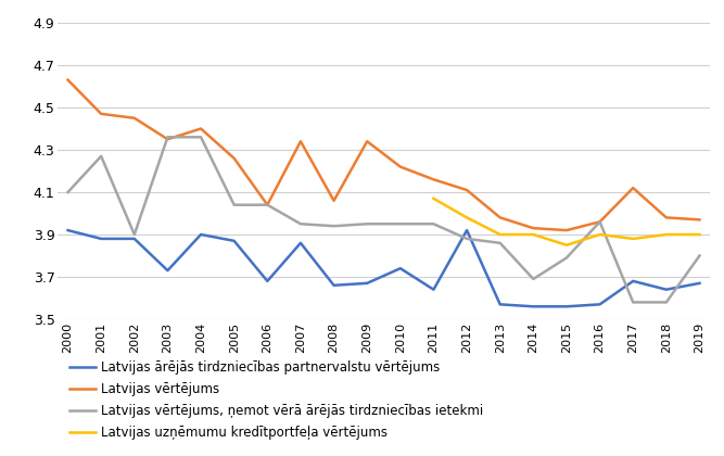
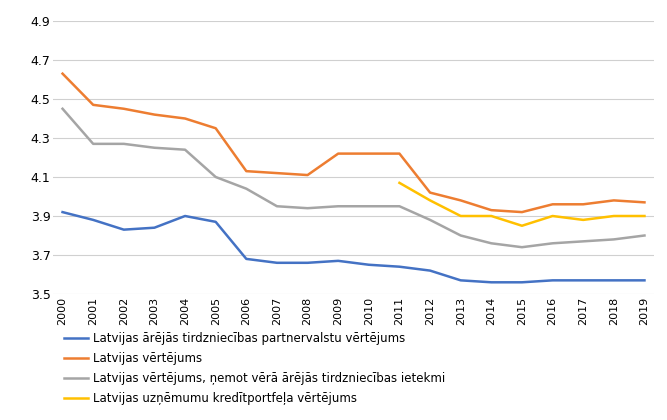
Latvijas vērtējums, ņemot vērā ārējās tirdzniecības ietekmi/2000: 4.10 -> 4.45
Latvijas ārējās tirdzniecības partnervalstu vērtējums/2002: 3.88 -> 3.83
Latvijas vērtējums, ņemot vērā ārējās tirdzniecības ietekmi/2002: 3.90 -> 4.27
Latvijas ārējās tirdzniecības partnervalstu vērtējums/2003: 3.73 -> 3.84
Latvijas vērtējums/2003: 4.35 -> 4.42
Latvijas vērtējums, ņemot vērā ārējās tirdzniecības ietekmi/2003: 4.36 -> 4.25
Latvijas vērtējums, ņemot vērā ārējās tirdzniecības ietekmi/2004: 4.36 -> 4.24
Latvijas vērtējums/2005: 4.26 -> 4.35
Latvijas vērtējums, ņemot vērā ārējās tirdzniecības ietekmi/2005: 4.04 -> 4.10
Latvijas vērtējums/2006: 4.04 -> 4.13
Latvijas ārējās tirdzniecības partnervalstu vērtējums/2007: 3.86 -> 3.66
Latvijas vērtējums/2007: 4.34 -> 4.12
Latvijas vērtējums/2008: 4.06 -> 4.11
Latvijas vērtējums/2009: 4.34 -> 4.22
Latvijas ārējās tirdzniecības partnervalstu vērtējums/2010: 3.74 -> 3.65
Latvijas vērtējums/2011: 4.16 -> 4.22
Latvijas ārējās tirdzniecības partnervalstu vērtējums/2012: 3.92 -> 3.62
Latvijas vērtējums/2012: 4.11 -> 4.02
Latvijas vērtējums, ņemot vērā ārējās tirdzniecības ietekmi/2013: 3.86 -> 3.80
Latvijas vērtējums, ņemot vērā ārējās tirdzniecības ietekmi/2014: 3.69 -> 3.76
Latvijas vērtējums, ņemot vērā ārējās tirdzniecības ietekmi/2015: 3.79 -> 3.74
Latvijas vērtējums, ņemot vērā ārējās tirdzniecības ietekmi/2016: 3.96 -> 3.76
Latvijas ārējās tirdzniecības partnervalstu vērtējums/2017: 3.68 -> 3.57
Latvijas vērtējums/2017: 4.12 -> 3.96
Latvijas vērtējums, ņemot vērā ārējās tirdzniecības ietekmi/2017: 3.58 -> 3.77
Latvijas ārējās tirdzniecības partnervalstu vērtējums/2018: 3.64 -> 3.57
Latvijas vērtējums, ņemot vērā ārējās tirdzniecības ietekmi/2018: 3.58 -> 3.78
Latvijas ārējās tirdzniecības partnervalstu vērtējums/2019: 3.67 -> 3.57
